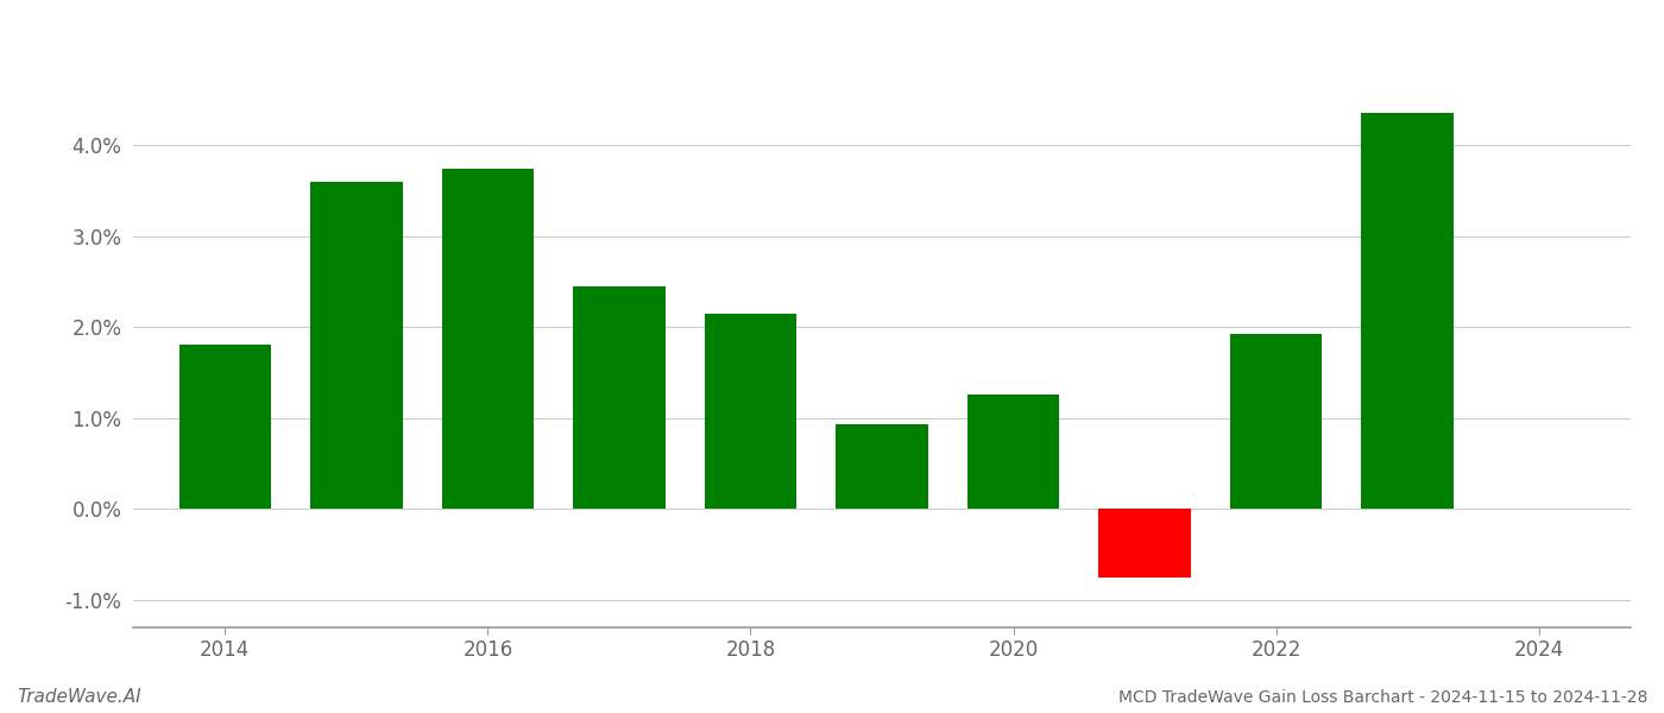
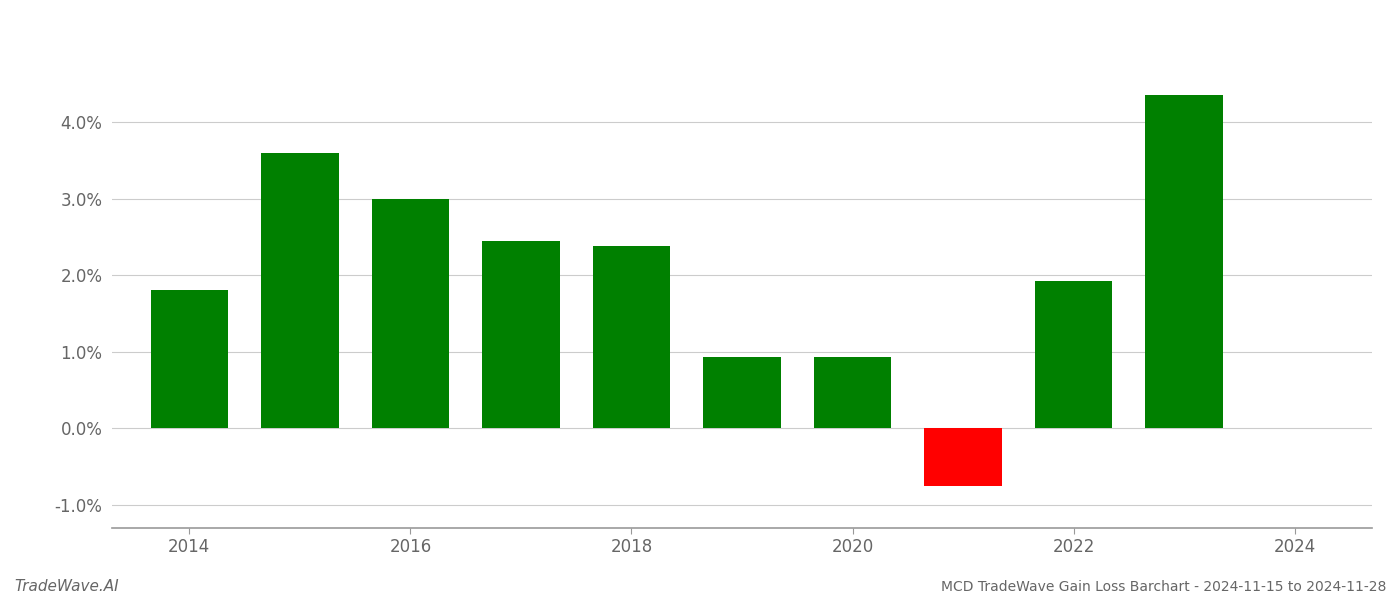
2016: 3.74% -> 3.00%
2018: 2.14% -> 2.38%
2020: 1.26% -> 0.93%
